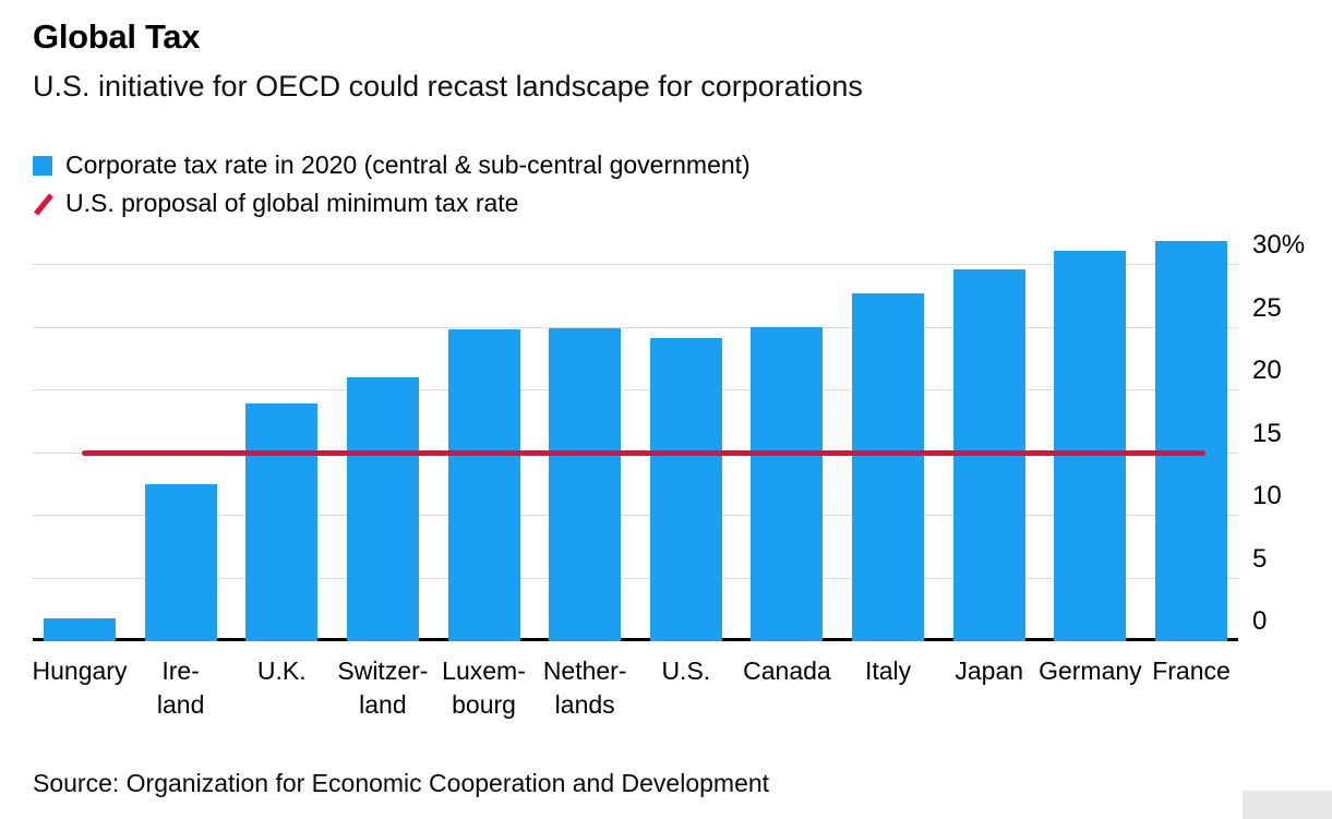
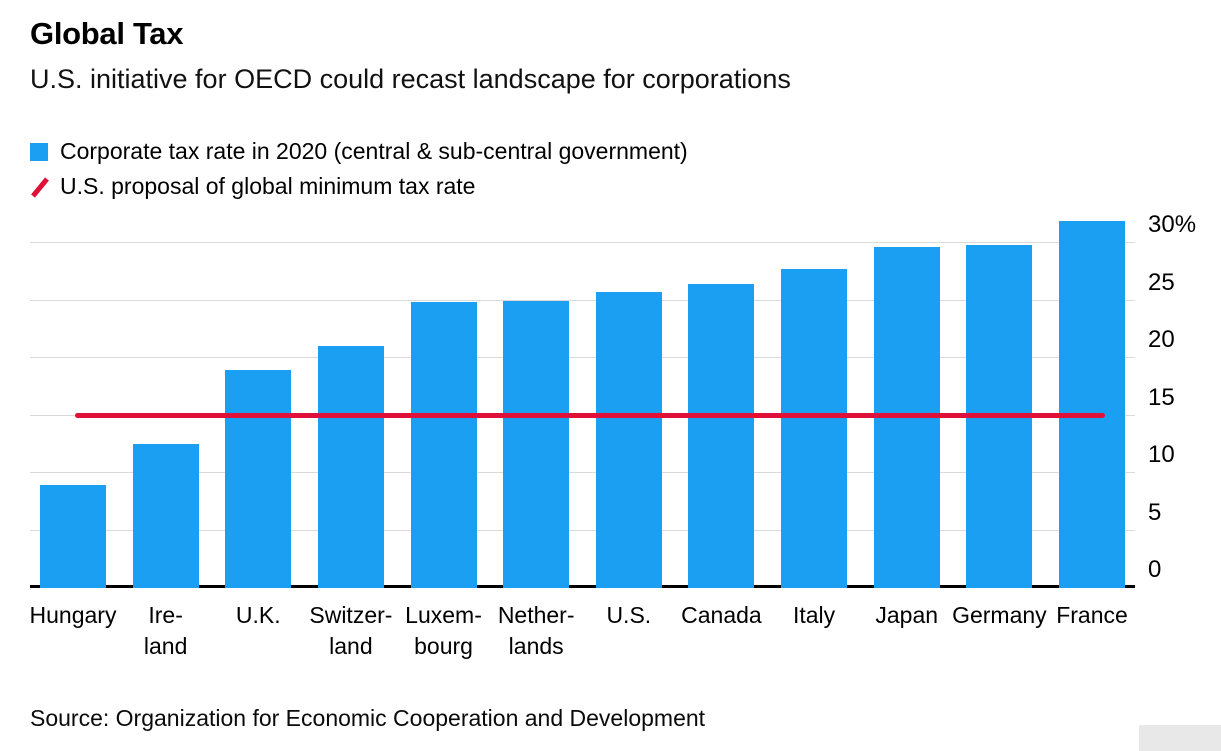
Hungary: 1.8% -> 9.0%
U.S.: 24.2% -> 25.8%
Canada: 25.1% -> 26.5%
Germany: 31.2% -> 29.9%
